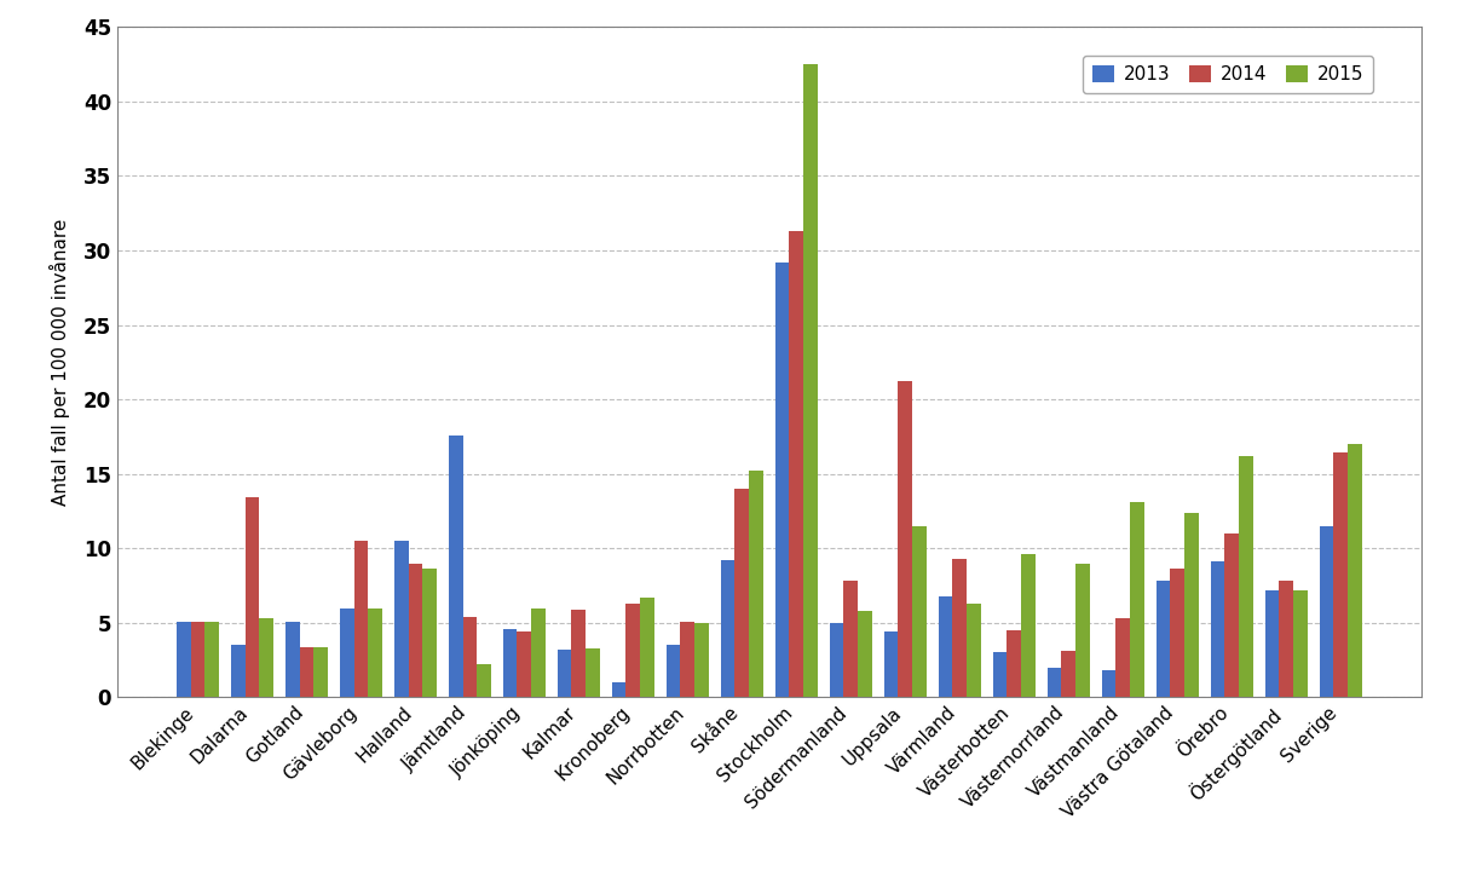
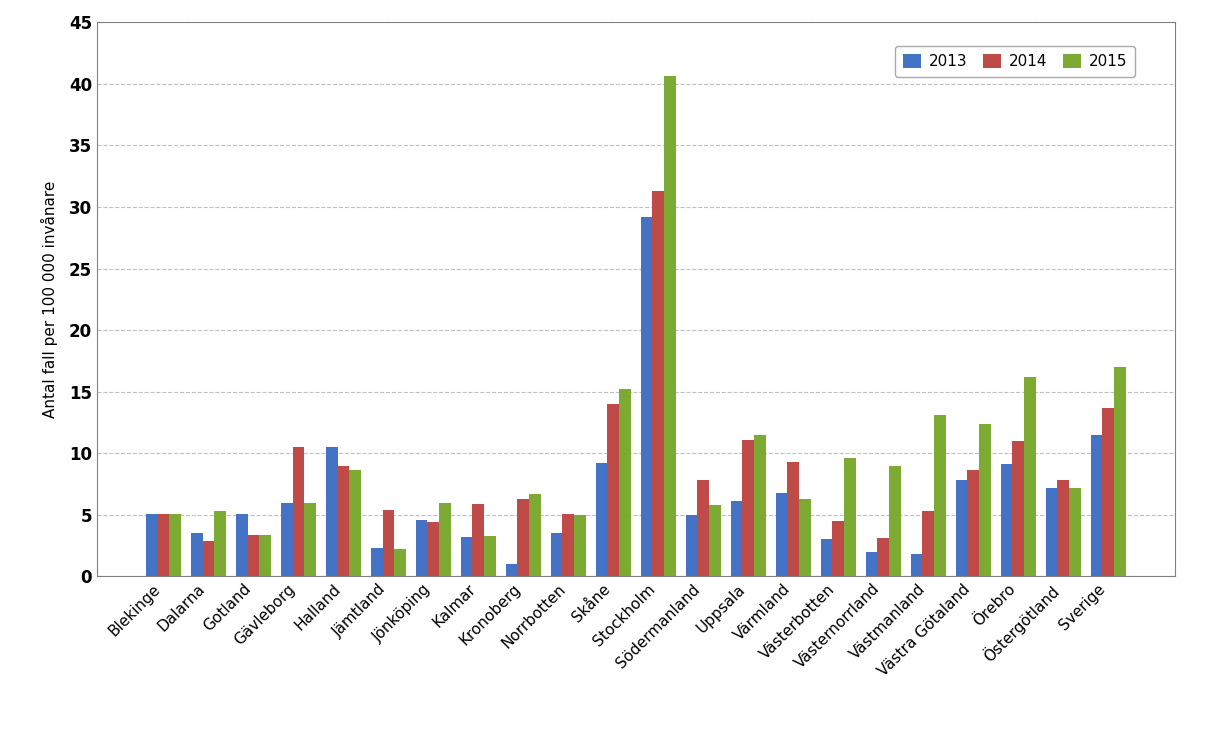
2014/Dalarna: 13.4 -> 2.9
2013/Jämtland: 17.6 -> 2.3
2015/Stockholm: 42.5 -> 40.6
2013/Uppsala: 4.4 -> 6.1
2014/Uppsala: 21.2 -> 11.1
2014/Sverige: 16.4 -> 13.7
